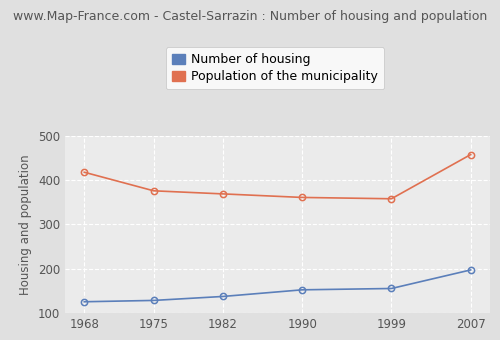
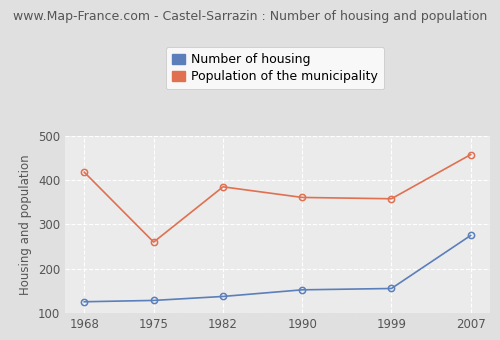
Population of the municipality/1975: 376 -> 260
Population of the municipality/1982: 369 -> 385
Number of housing/2007: 197 -> 275
